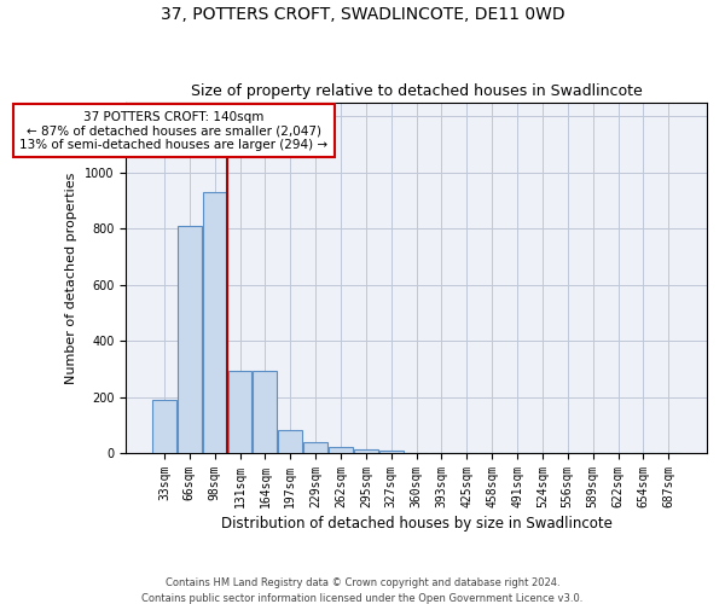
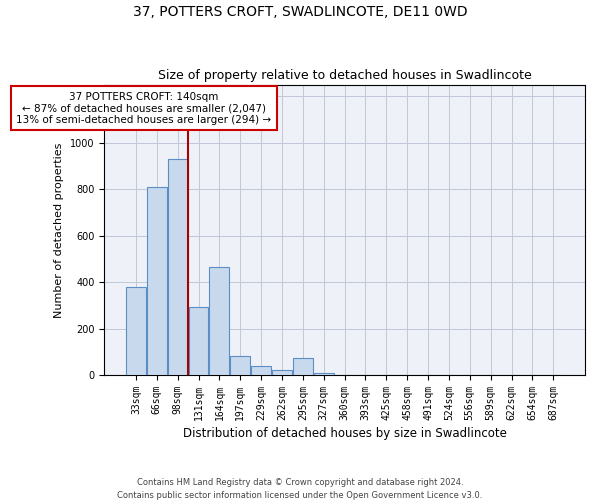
33sqm: 190 -> 380
164sqm: 295 -> 465
295sqm: 15 -> 75
